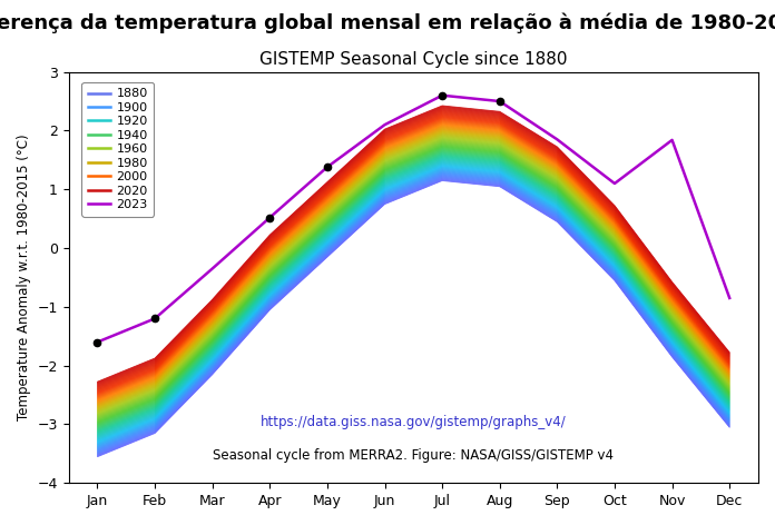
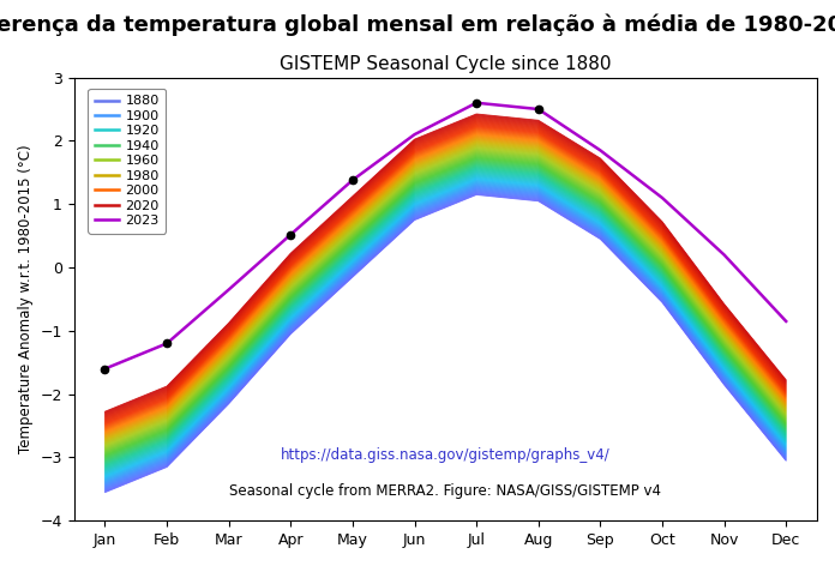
2023/Nov: 1.84 -> 0.20
